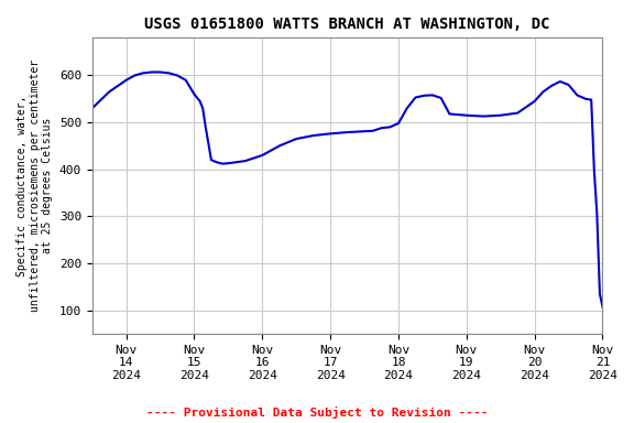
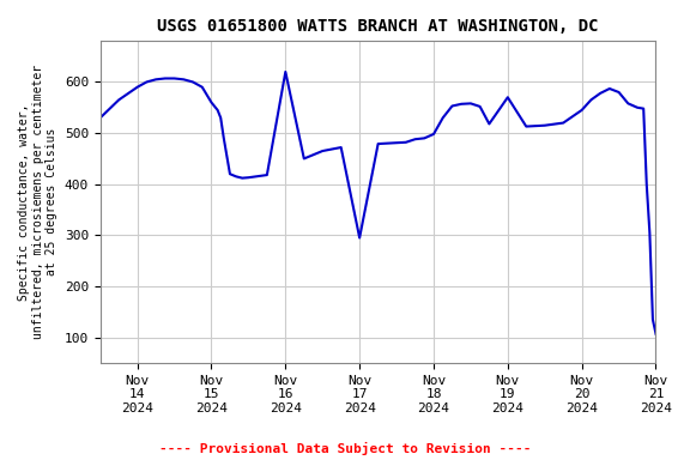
Nov 16 2024: 430 -> 620
Nov 17 2024: 476 -> 295
Nov 19 2024: 515 -> 570
